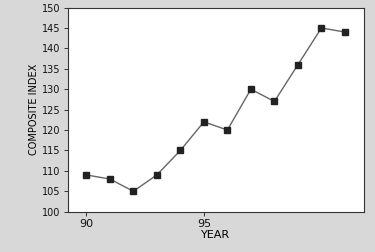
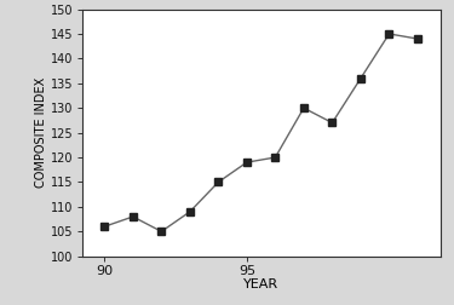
90: 109 -> 106
95: 122 -> 119
